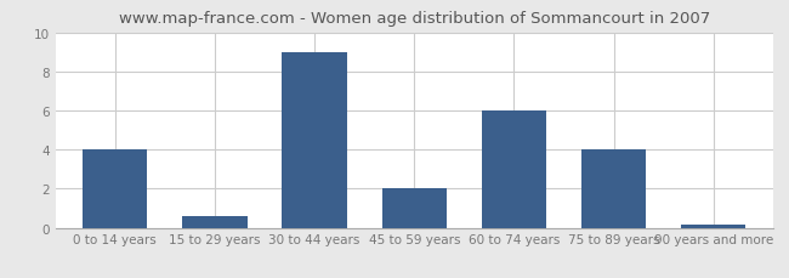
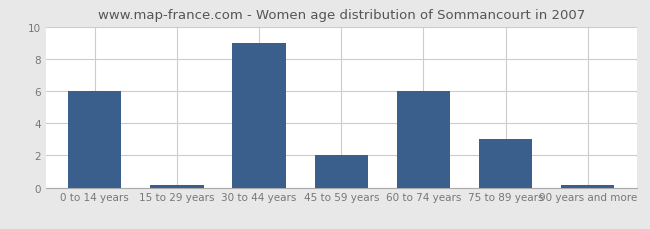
0 to 14 years: 4.0 -> 6.0
15 to 29 years: 0.6 -> 0.1
75 to 89 years: 4.0 -> 3.0
